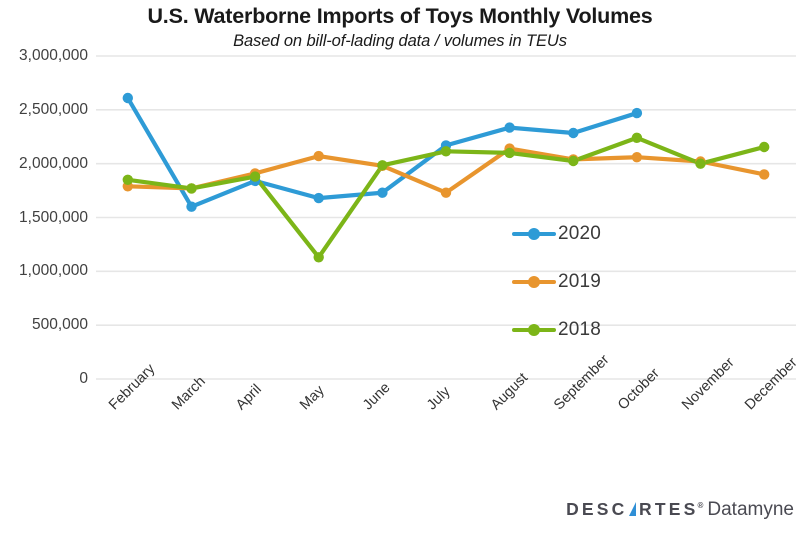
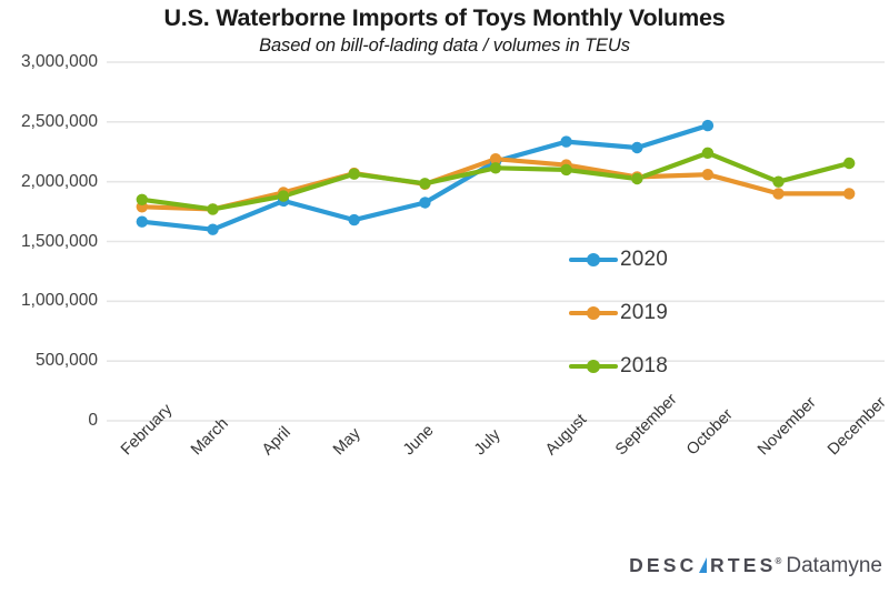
2020/February: 2610000 -> 1660000
2018/May: 1130000 -> 2060000
2020/June: 1730000 -> 1820000
2019/July: 1730000 -> 2190000
2019/November: 2020000 -> 1900000
